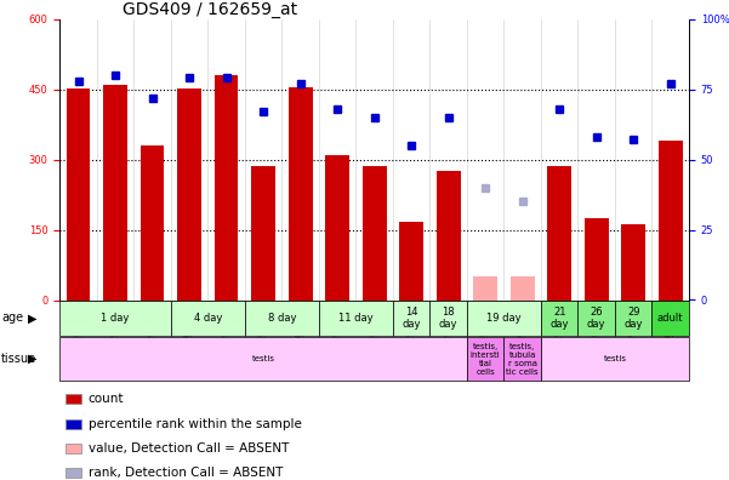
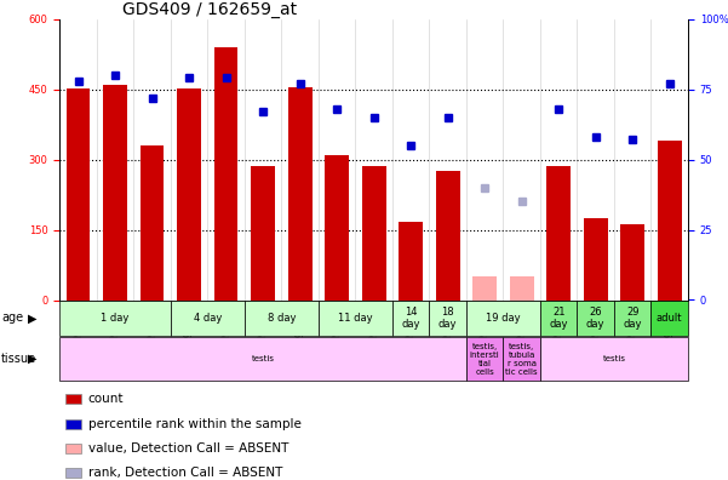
GSM9881: 480 -> 540
